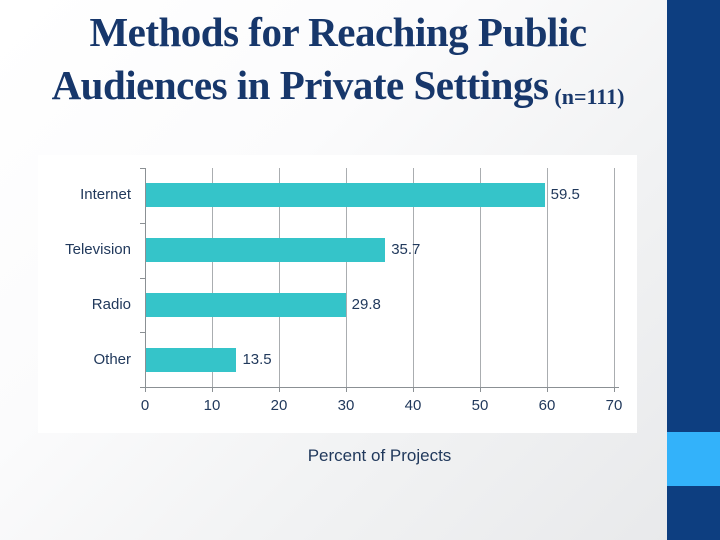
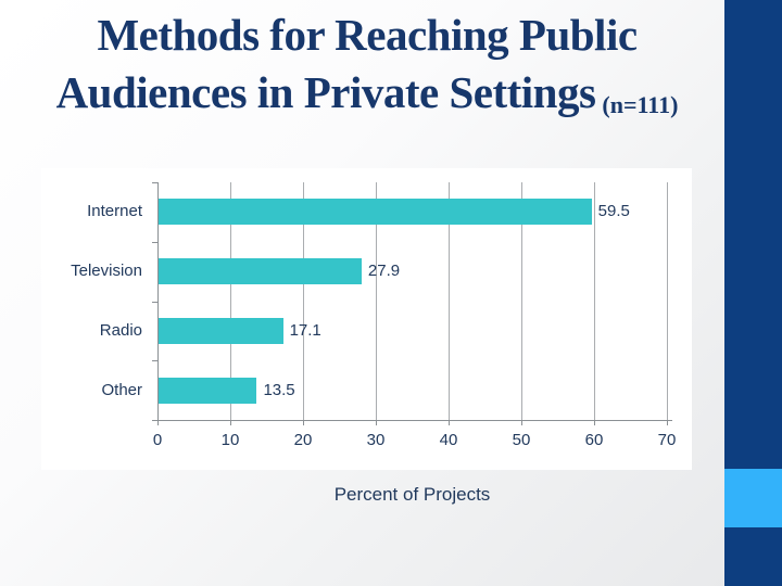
Television: 35.7 -> 27.9
Radio: 29.8 -> 17.1
